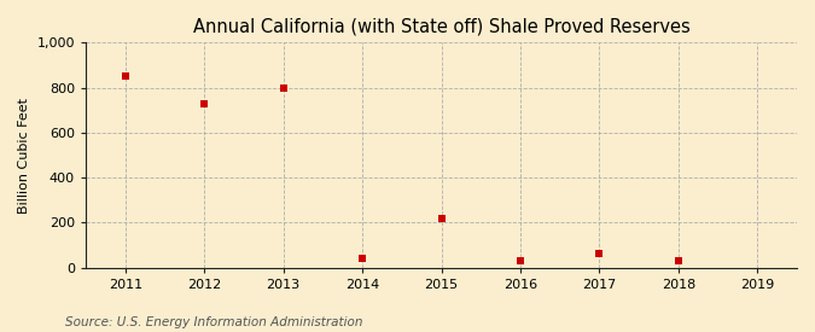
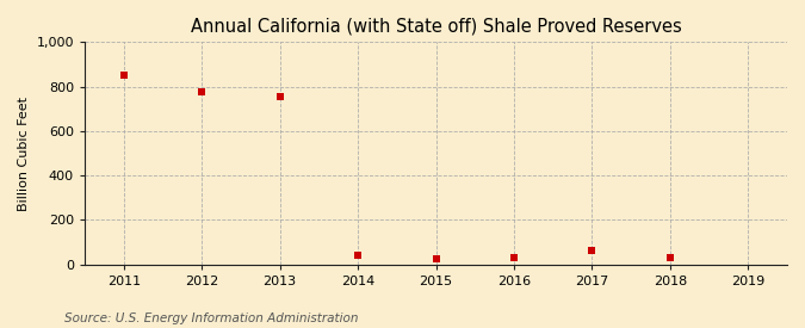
2012: 730 -> 780
2013: 800 -> 760
2015: 220 -> 20
